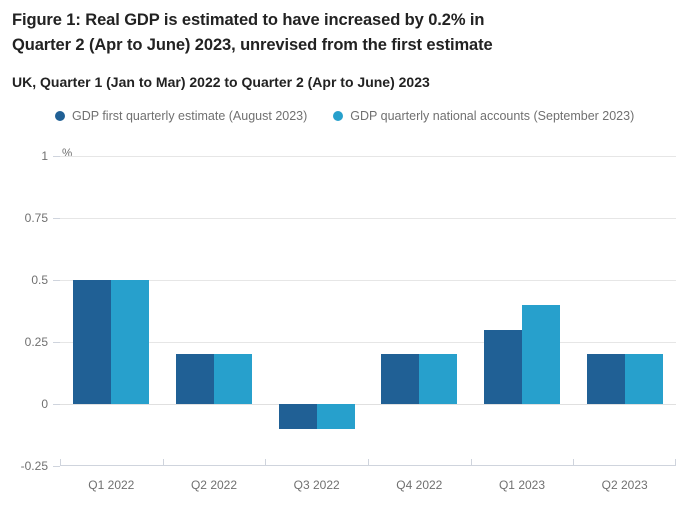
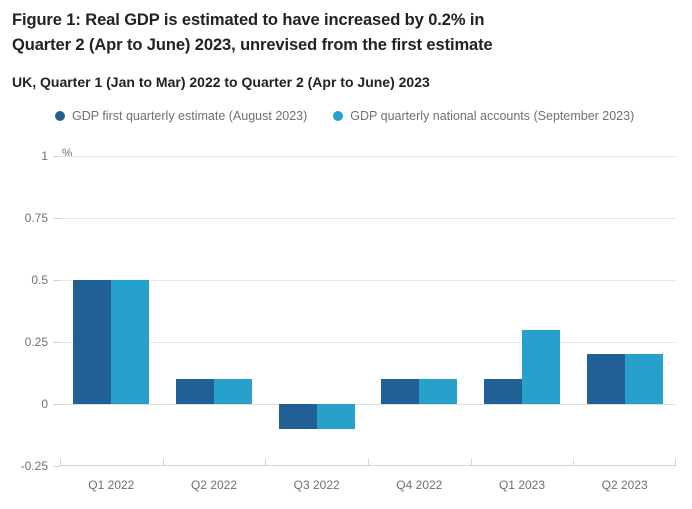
GDP first quarterly estimate (August 2023)/Q2 2022: 0.2 -> 0.1
GDP quarterly national accounts (September 2023)/Q2 2022: 0.2 -> 0.1
GDP first quarterly estimate (August 2023)/Q4 2022: 0.2 -> 0.1
GDP quarterly national accounts (September 2023)/Q4 2022: 0.2 -> 0.1
GDP first quarterly estimate (August 2023)/Q1 2023: 0.3 -> 0.1
GDP quarterly national accounts (September 2023)/Q1 2023: 0.4 -> 0.3
